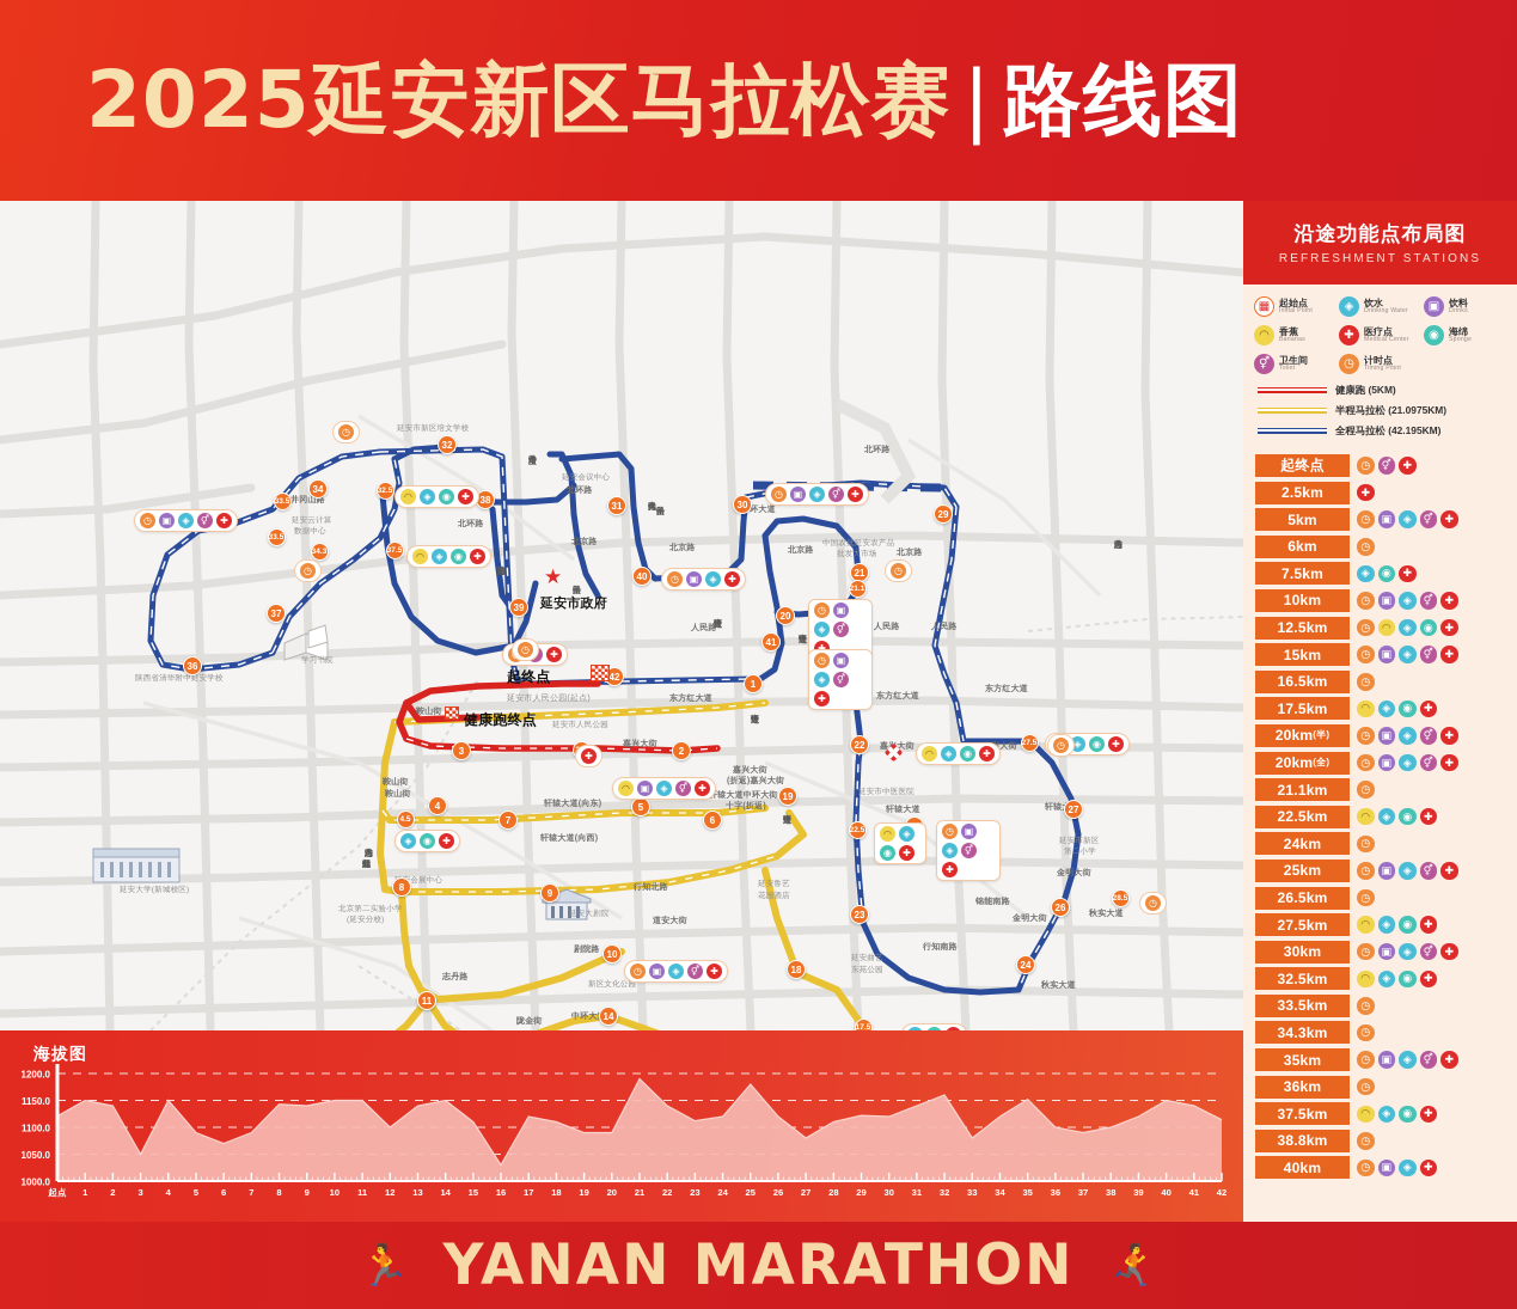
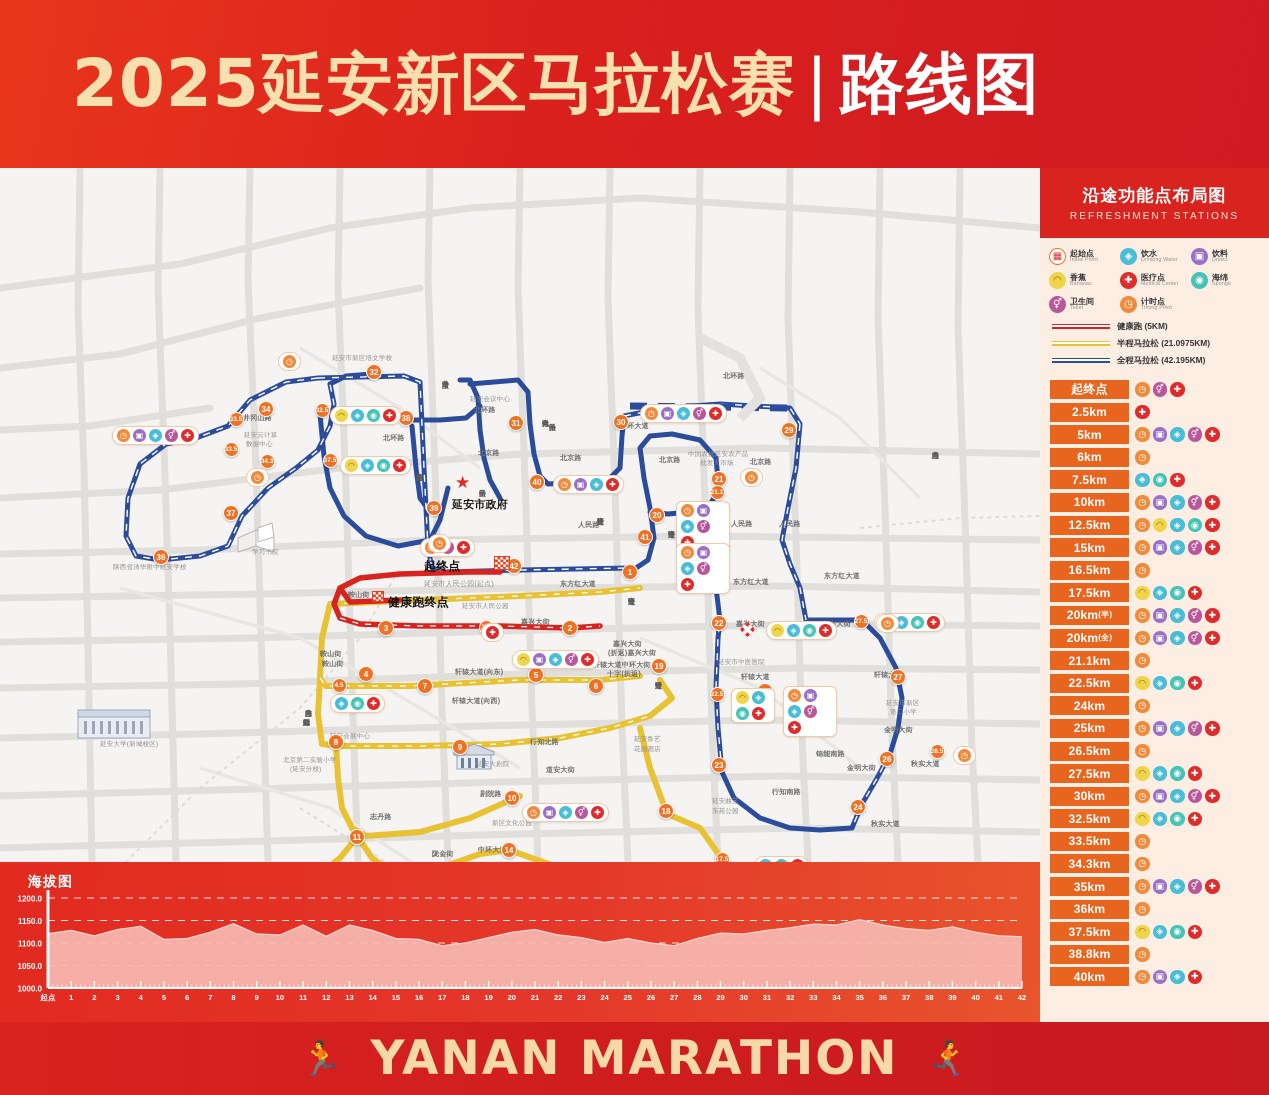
1: 1150 -> 1130
2: 1140 -> 1120
3: 1050 -> 1130
4: 1150 -> 1140
5: 1090 -> 1110
6: 1070 -> 1110
7: 1090 -> 1120
9: 1140 -> 1120
10: 1150 -> 1120
11: 1150 -> 1140
12: 1100 -> 1120
14: 1150 -> 1130
16: 1030 -> 1110
17: 1120 -> 1090
18: 1110 -> 1100
19: 1090 -> 1110
20: 1090 -> 1120
21: 1190 -> 1130
22: 1140 -> 1120
24: 1120 -> 1100
25: 1180 -> 1110
26: 1120 -> 1100
27: 1080 -> 1090
31: 1140 -> 1130
32: 1160 -> 1130
33: 1080 -> 1140
34: 1120 -> 1140
36: 1100 -> 1140
37: 1090 -> 1130
38: 1100 -> 1130
39: 1120 -> 1140
40: 1150 -> 1120
41: 1140 -> 1120
